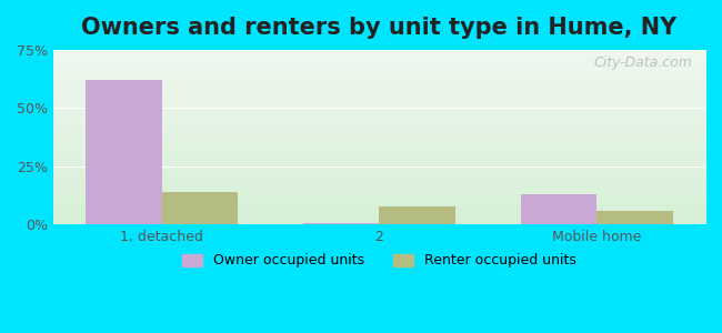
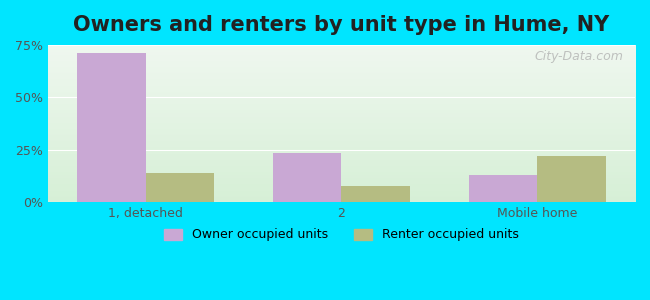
Owner occupied units/1, detached: 62.0% -> 71.0%
Owner occupied units/2: 0.5% -> 23.5%
Renter occupied units/Mobile home: 6% -> 22%
